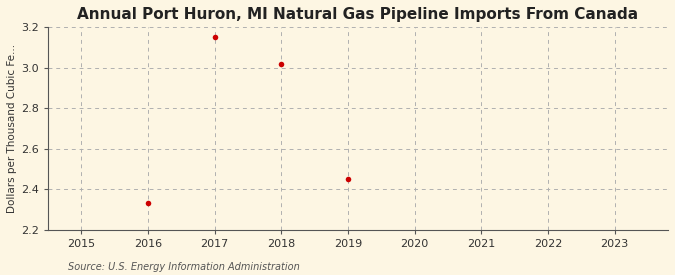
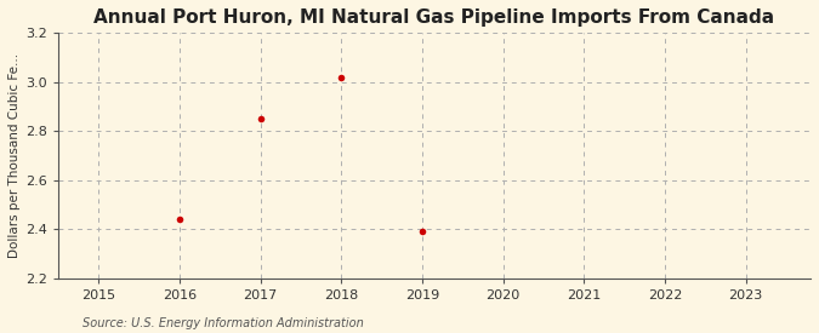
2016: 2.33 -> 2.44
2017: 3.15 -> 2.85
2019: 2.45 -> 2.39
